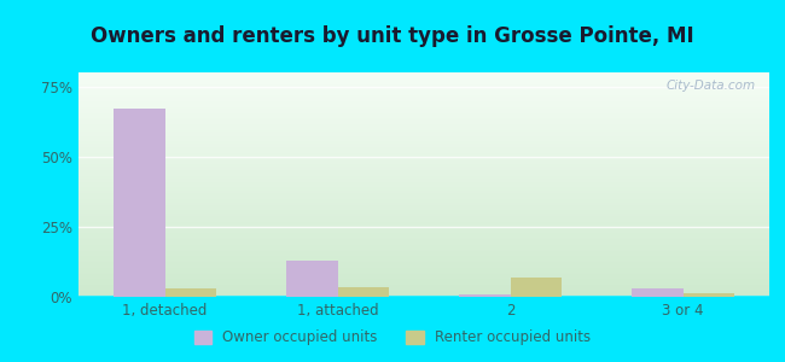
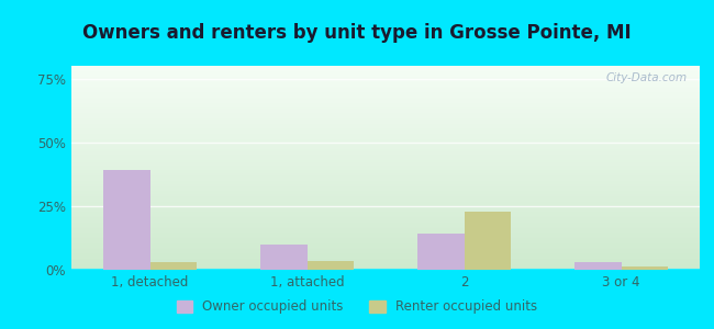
Owner occupied units/1, detached: 67% -> 39%
Owner occupied units/1, attached: 13% -> 10%
Owner occupied units/2: 1% -> 14%
Renter occupied units/2: 7.0% -> 23.0%
